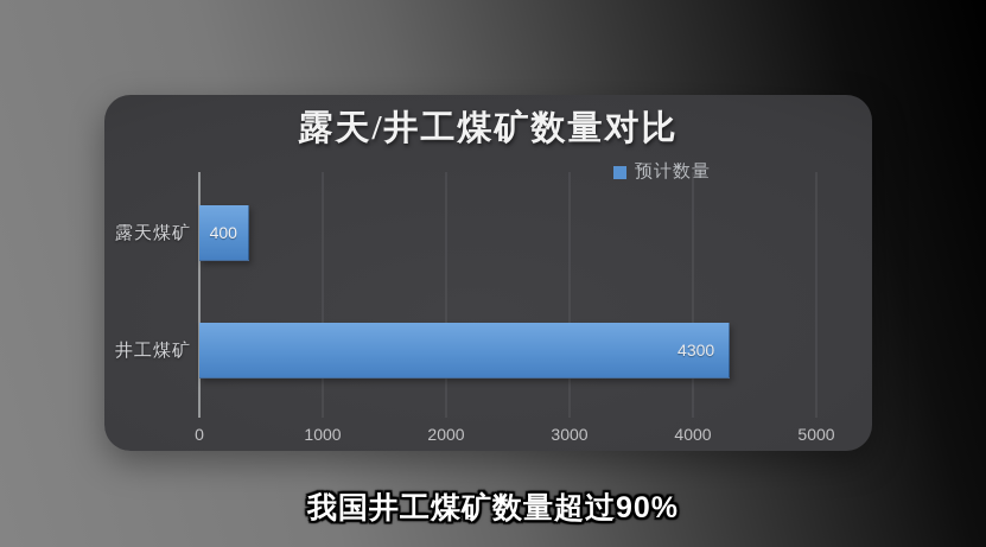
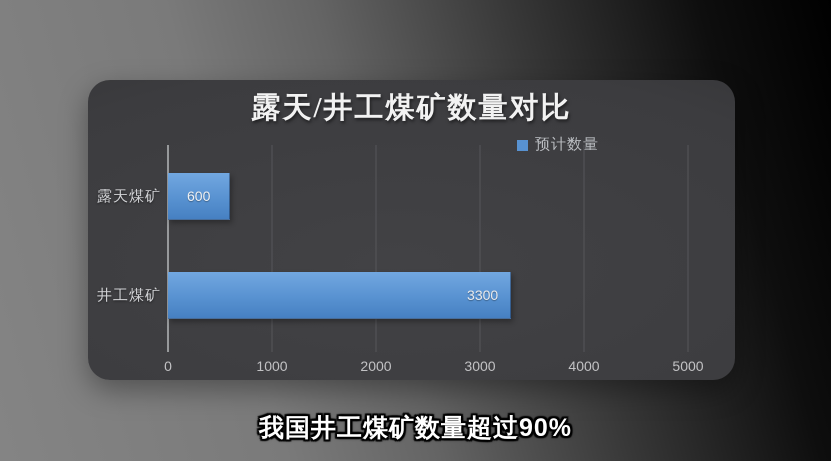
露天煤矿: 400 -> 600
井工煤矿: 4300 -> 3300
